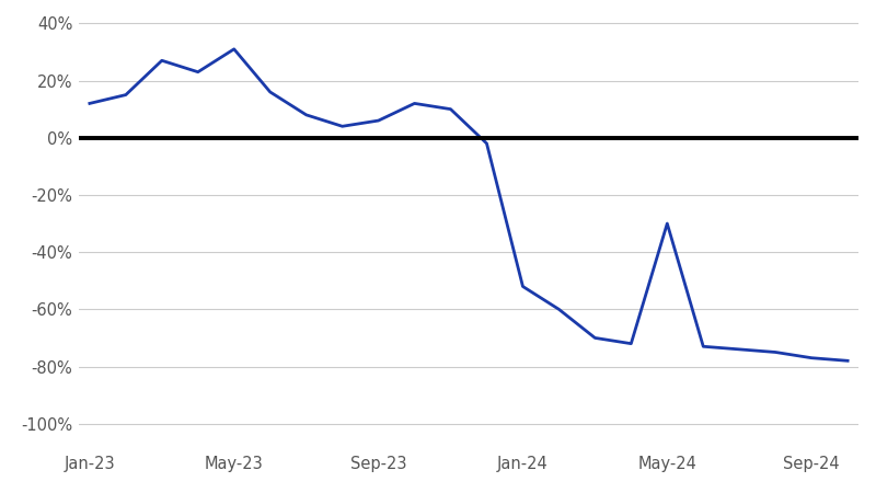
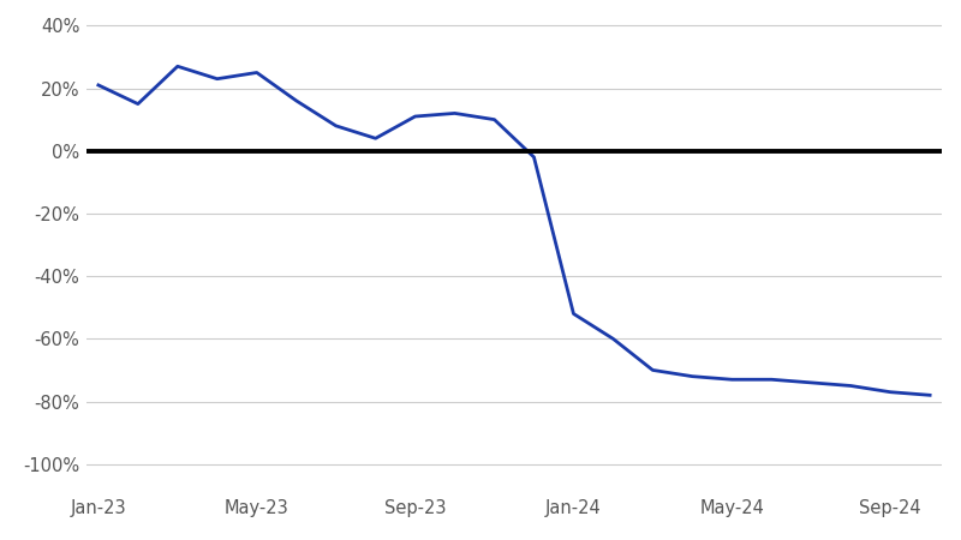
Jan-23: 12% -> 21%
May-23: 31% -> 25%
Sep-23: 6% -> 11%
May-24: -30% -> -73%
